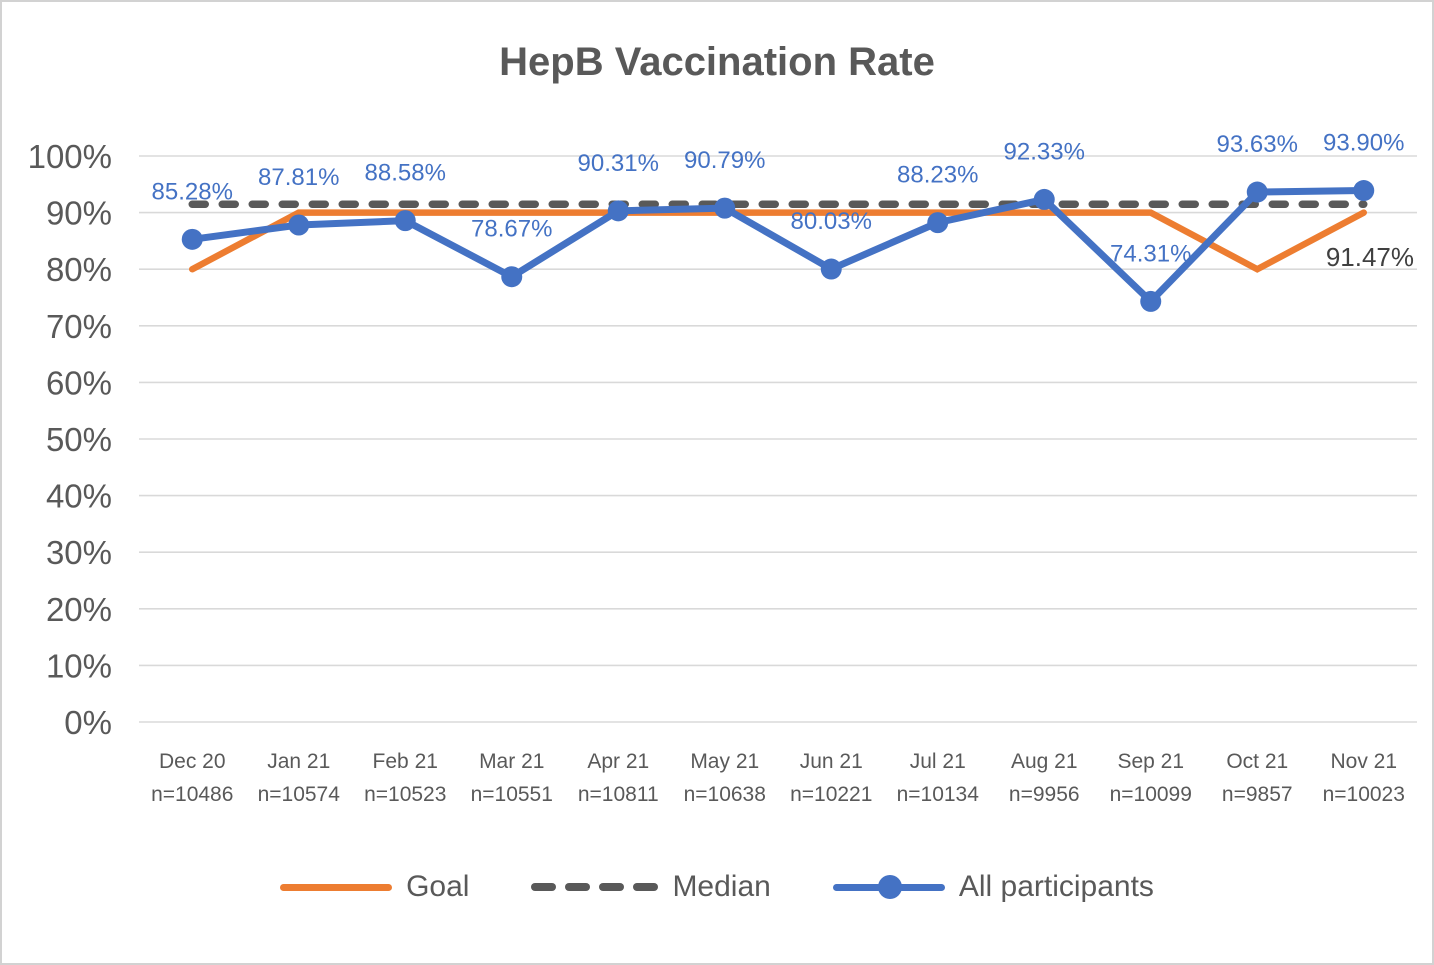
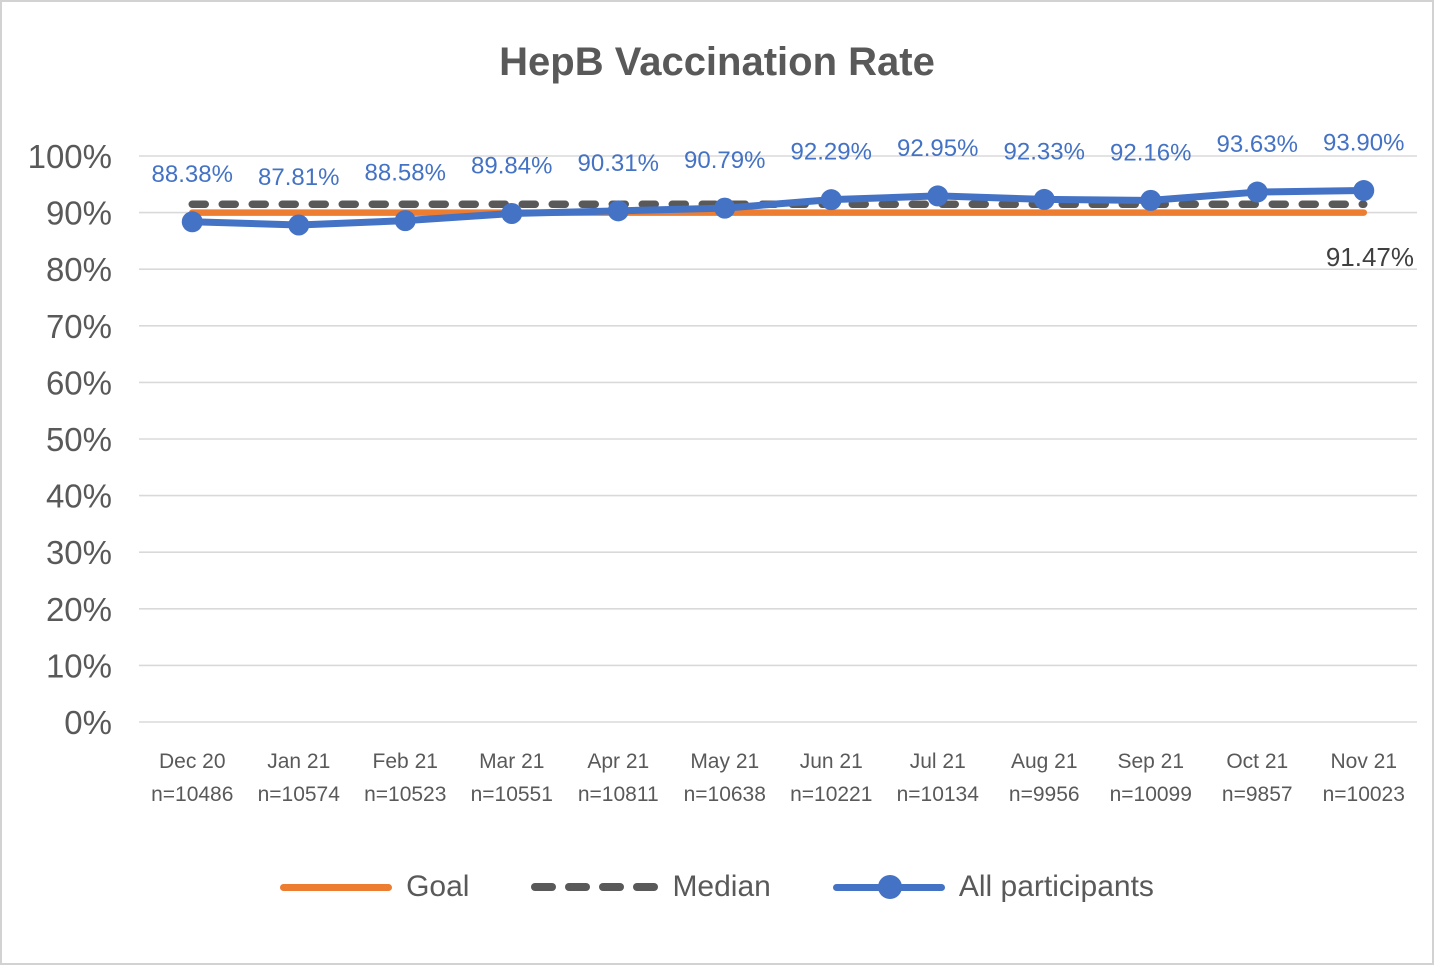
Goal/Dec 20: 80% -> 90%
All participants/Dec 20: 85.28% -> 88.38%
All participants/Mar 21: 78.67% -> 89.84%
All participants/Jun 21: 80.03% -> 92.29%
All participants/Jul 21: 88.23% -> 92.95%
All participants/Sep 21: 74.31% -> 92.16%
Goal/Oct 21: 80% -> 90%
